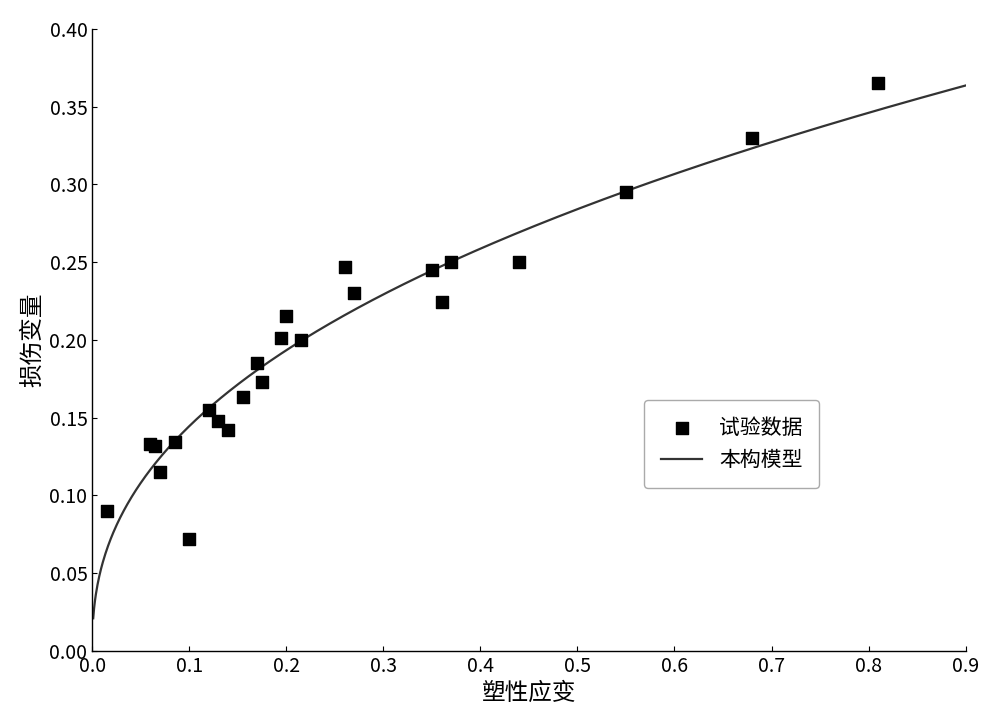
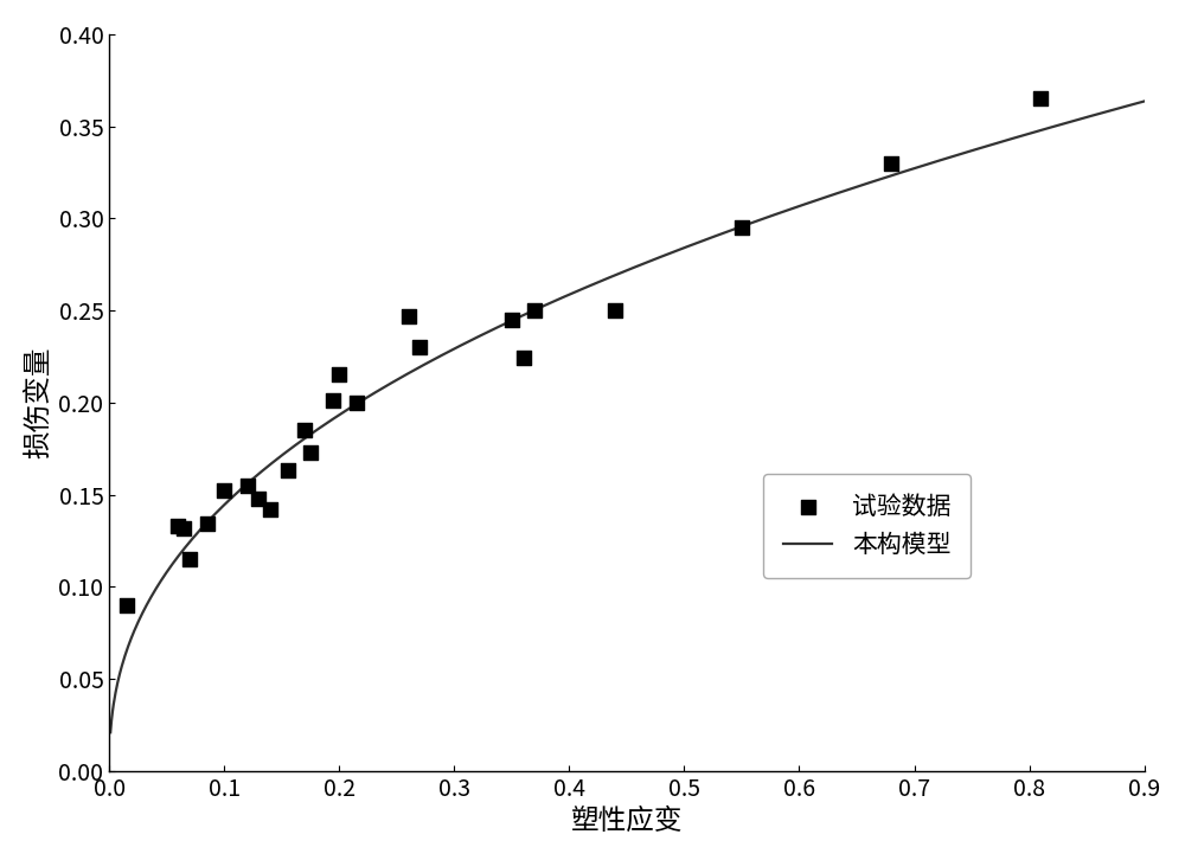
试验数据/0.1: 0.072 -> 0.152
